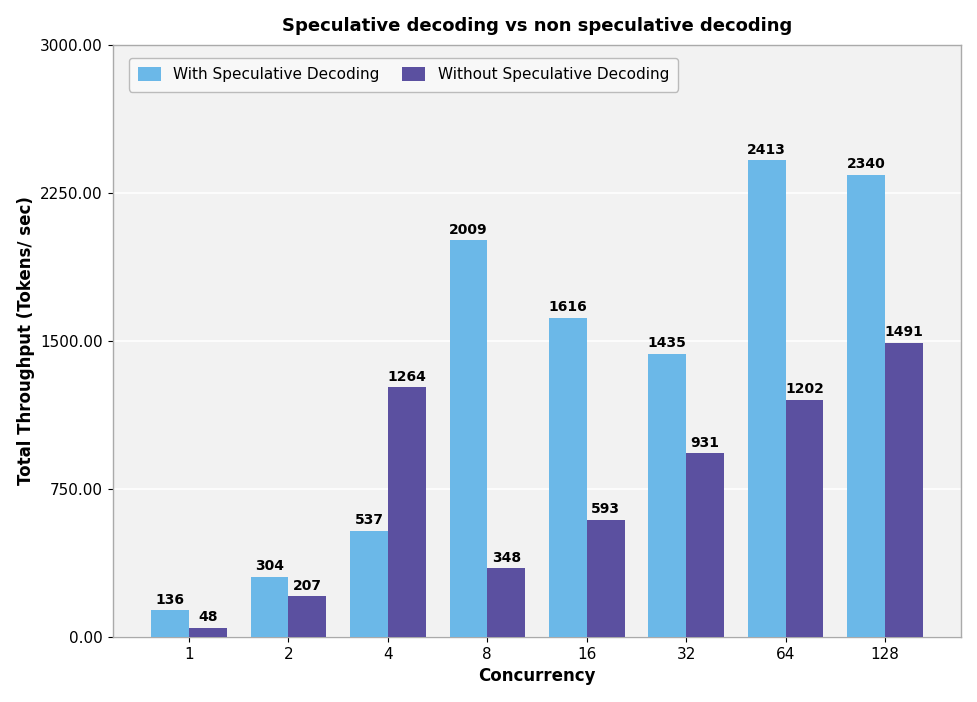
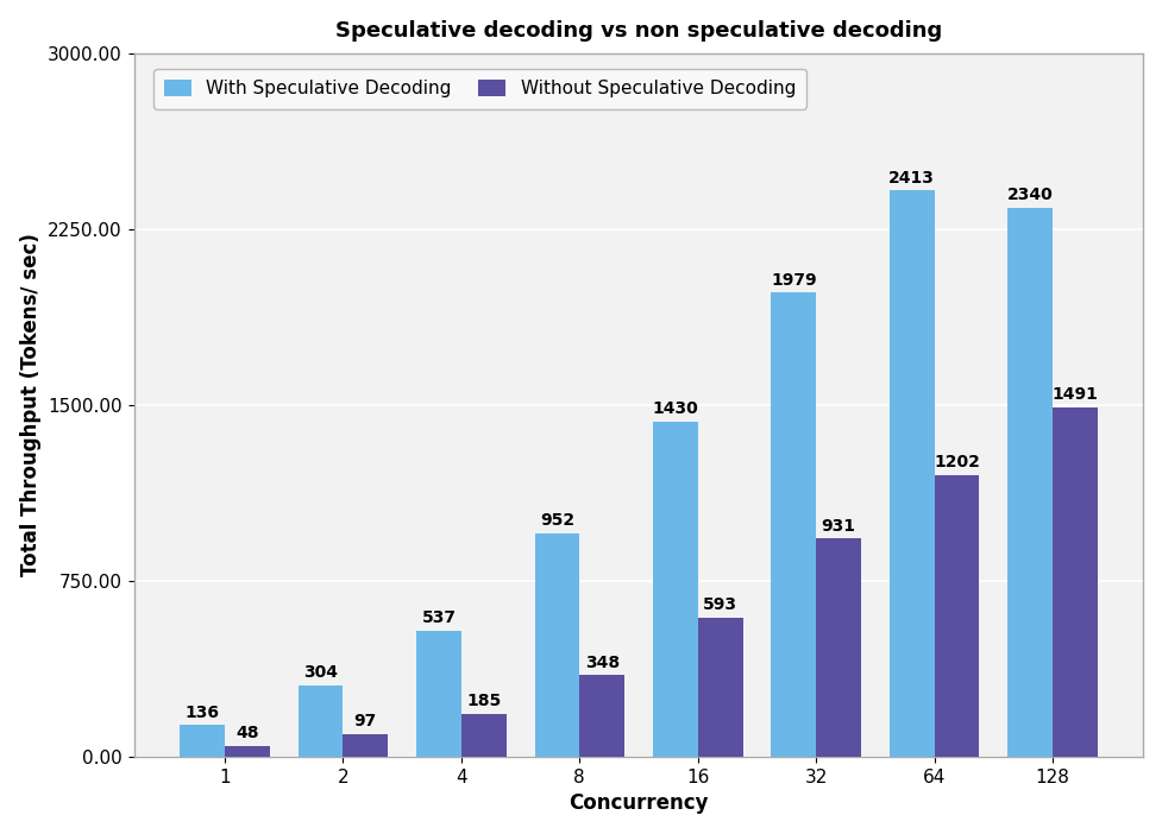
Without Speculative Decoding/2: 207 -> 97
Without Speculative Decoding/4: 1264 -> 185
With Speculative Decoding/8: 2009 -> 952
With Speculative Decoding/16: 1616 -> 1430
With Speculative Decoding/32: 1435 -> 1979
